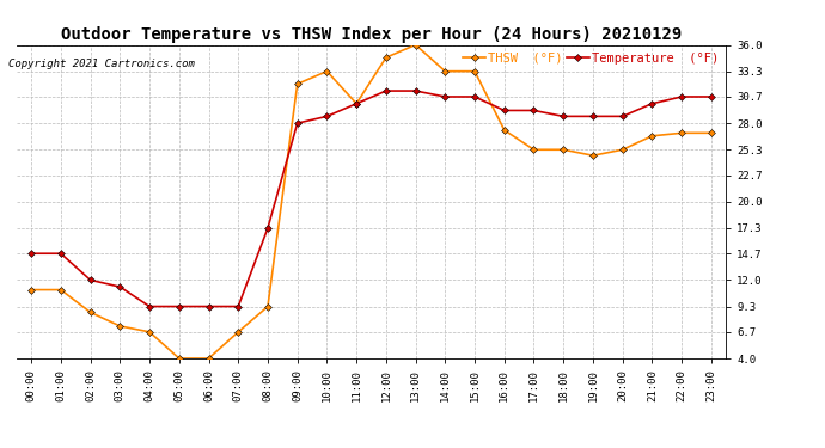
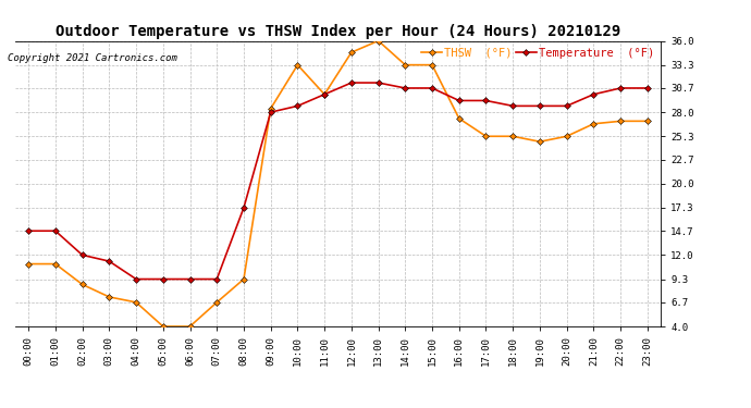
THSW (°F)/09:00: 32.0 -> 28.4
